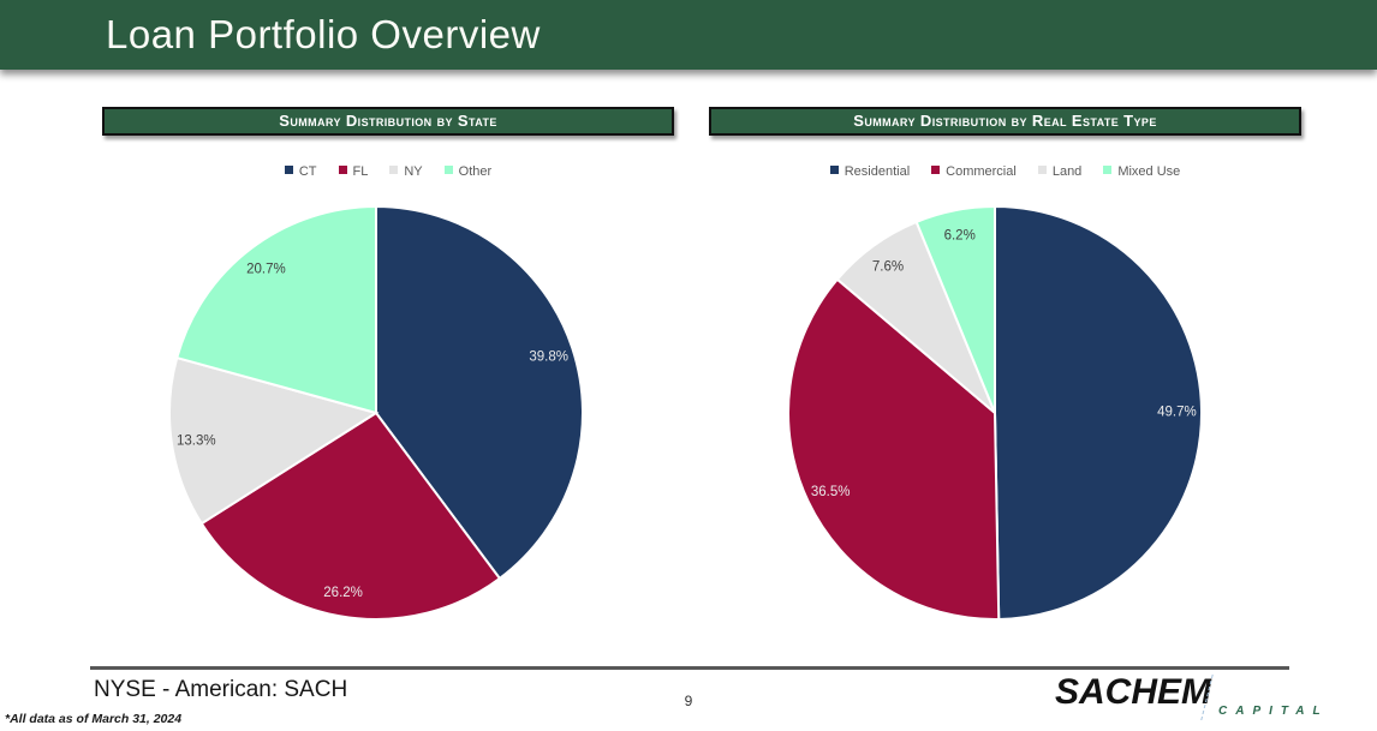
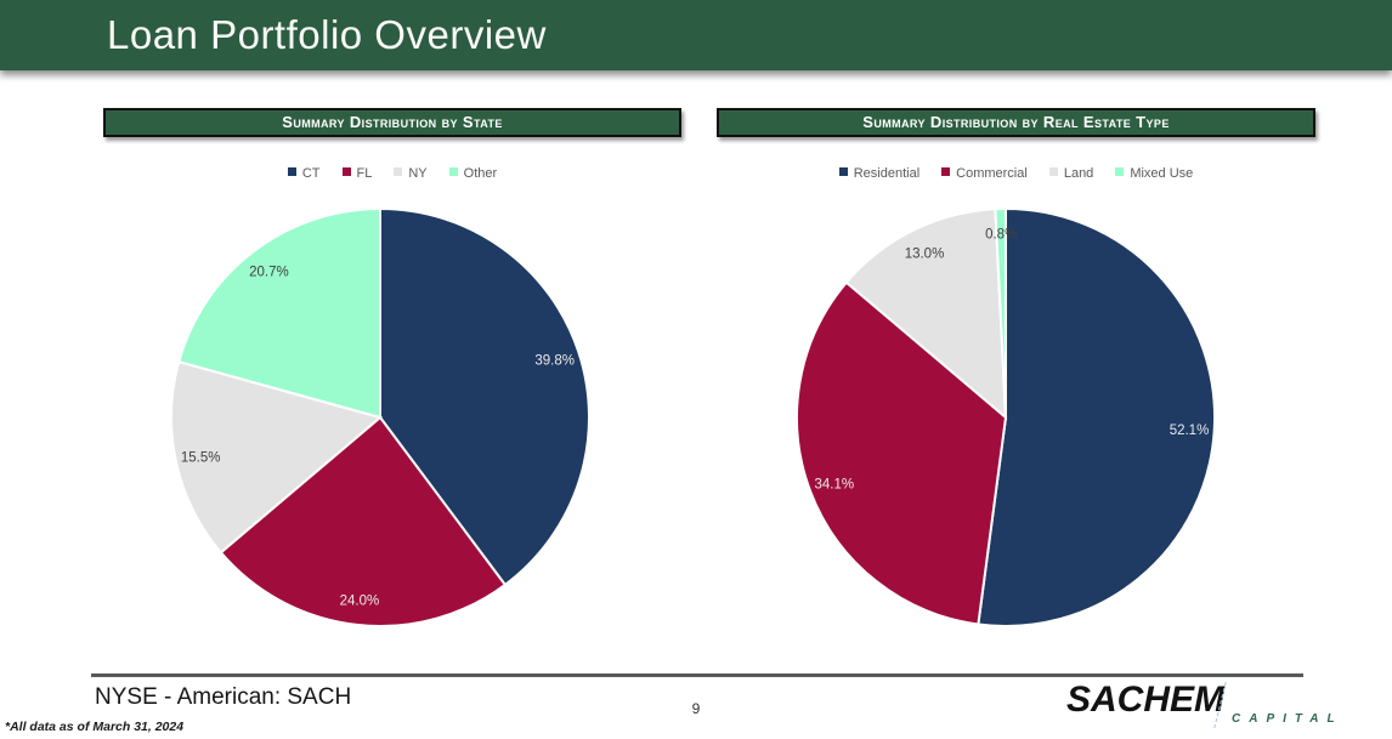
Summary Distribution by State/FL: 26.2% -> 24.0%
Summary Distribution by State/NY: 13.3% -> 15.5%
Summary Distribution by Real Estate Type/Residential: 49.7% -> 52.1%
Summary Distribution by Real Estate Type/Commercial: 36.5% -> 34.1%
Summary Distribution by Real Estate Type/Land: 7.6% -> 13.0%
Summary Distribution by Real Estate Type/Mixed Use: 6.2% -> 0.8%
